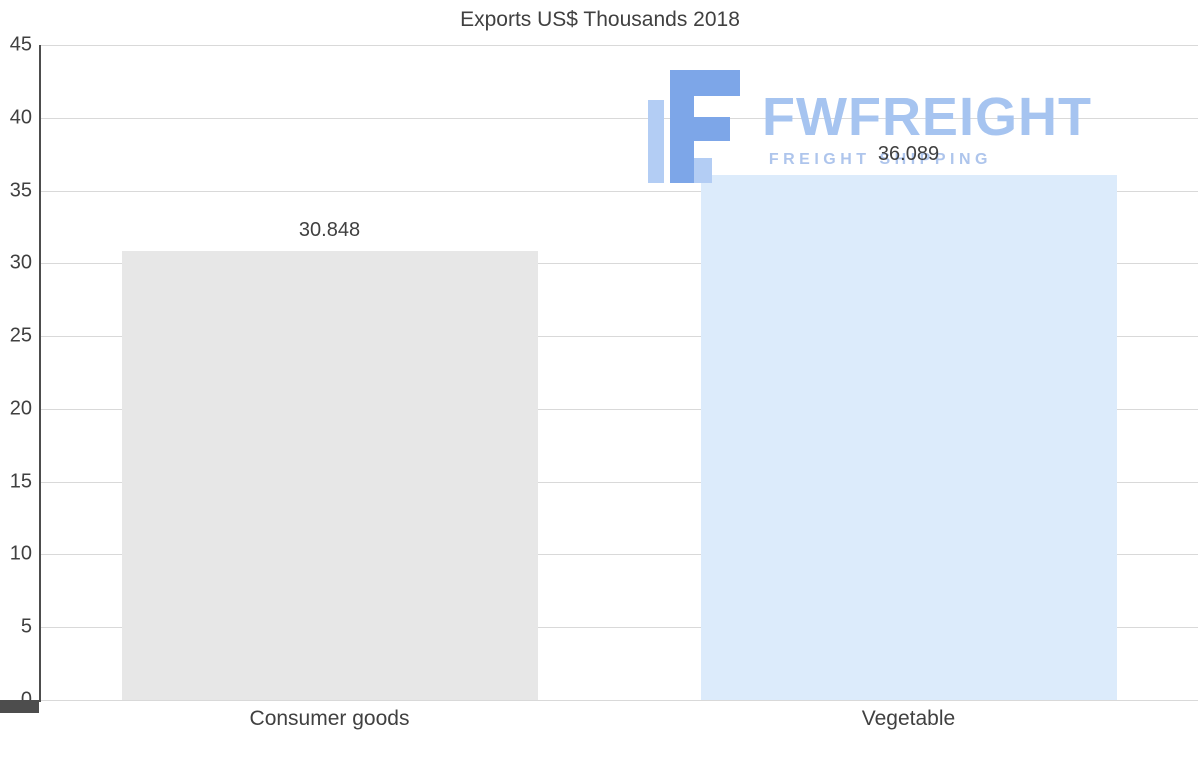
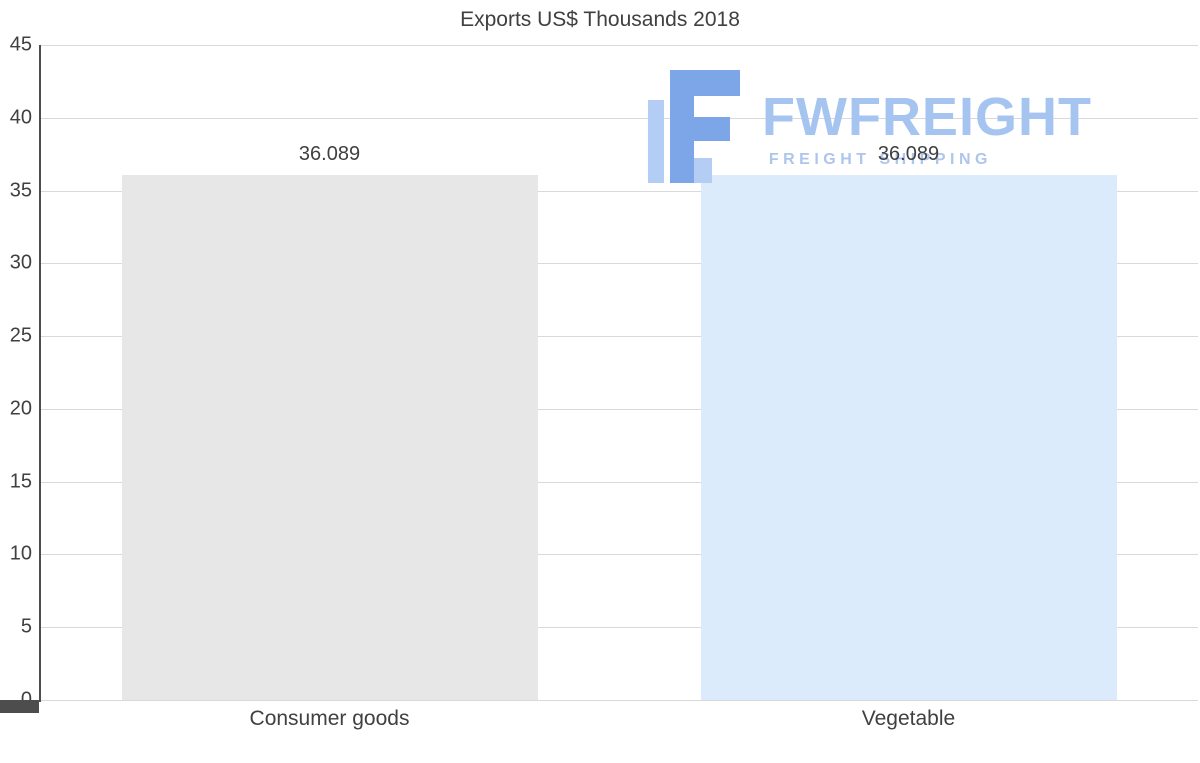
Consumer goods: 30.848 -> 36.089
